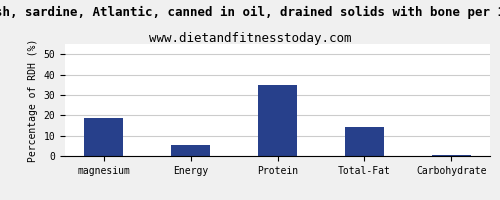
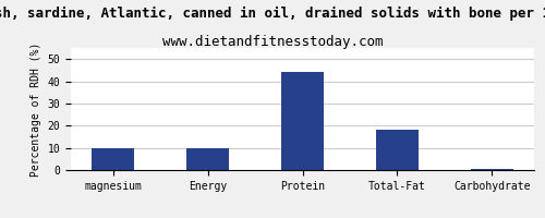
magnesium: 18.5 -> 10.0
Energy: 5.5 -> 10.0
Protein: 35.0 -> 44.0
Total-Fat: 14.0 -> 18.0
